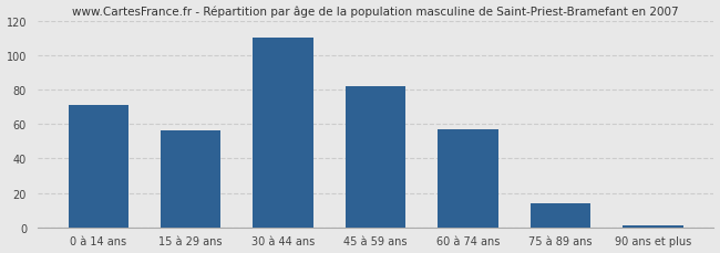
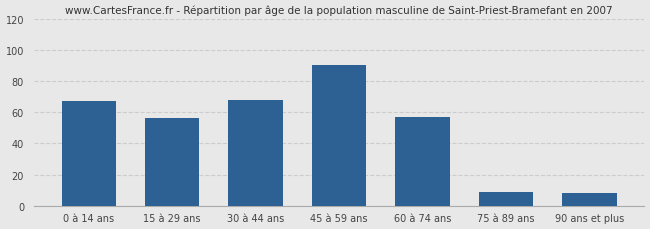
0 à 14 ans: 71 -> 67
30 à 44 ans: 110 -> 68
45 à 59 ans: 82 -> 90
75 à 89 ans: 14 -> 9
90 ans et plus: 1 -> 8
